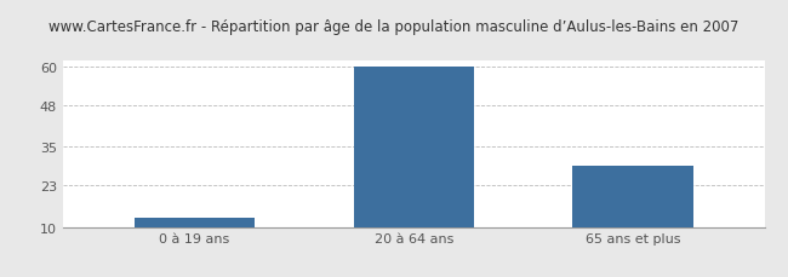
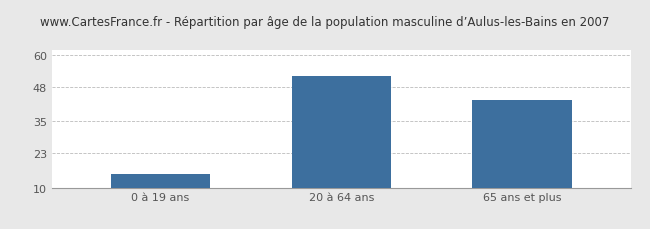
0 à 19 ans: 13 -> 15
20 à 64 ans: 60 -> 52
65 ans et plus: 29 -> 43
